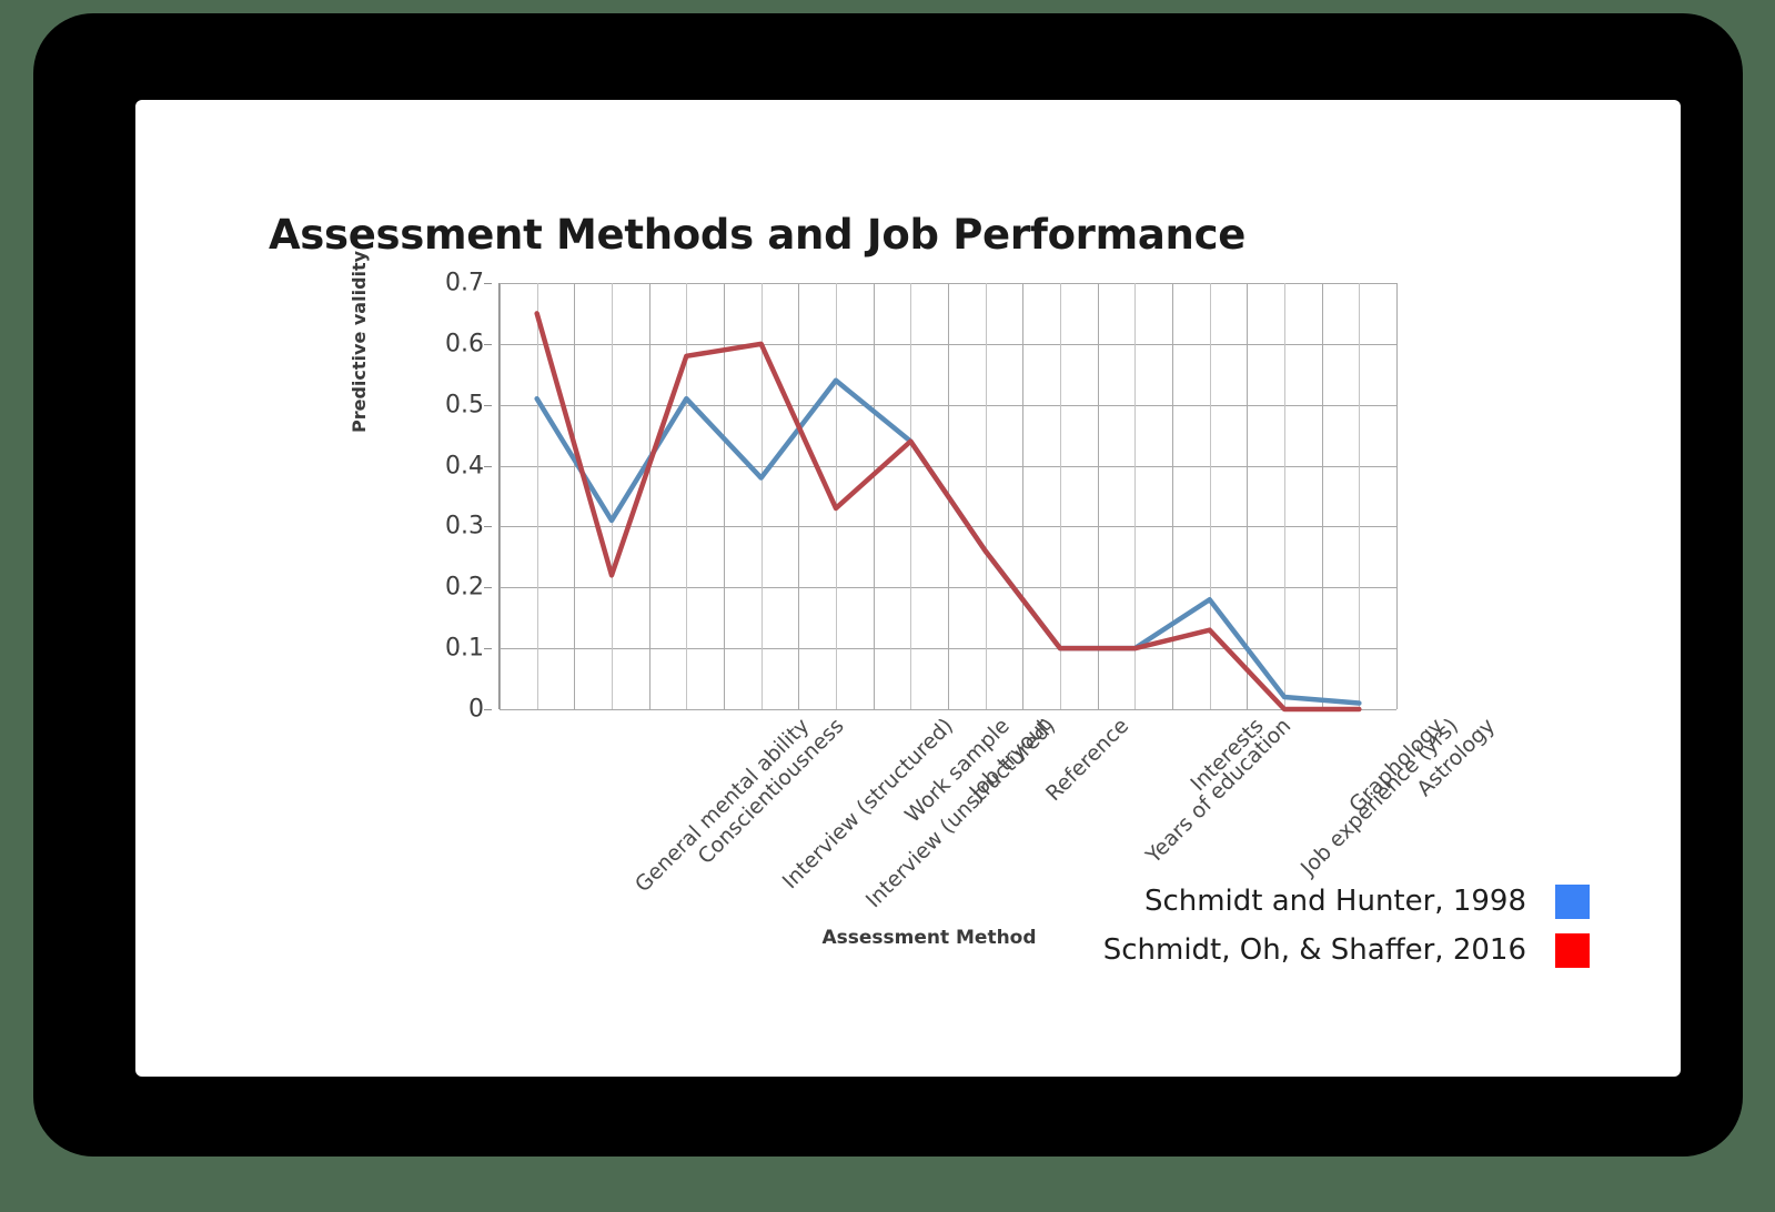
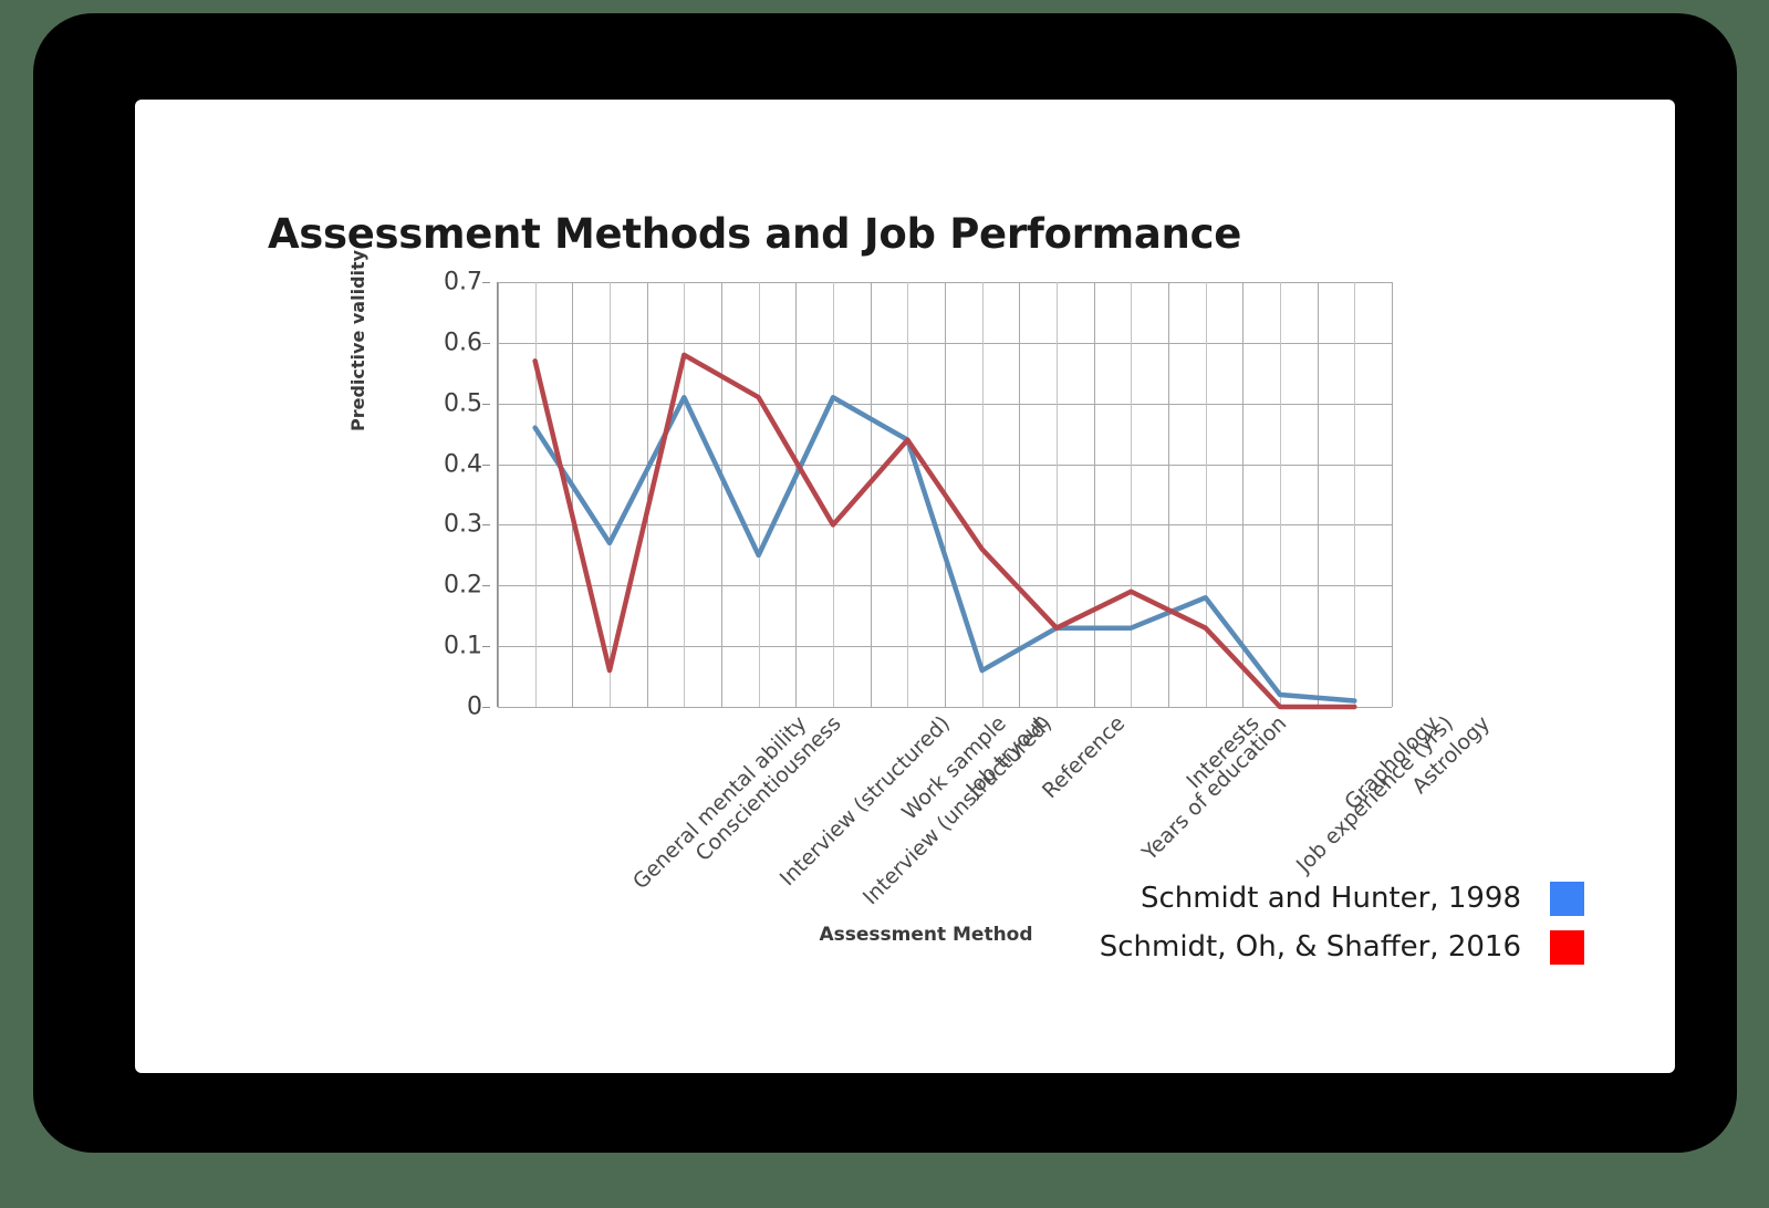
Schmidt and Hunter, 1998/General mental ability: 0.51 -> 0.46
Schmidt, Oh, & Shaffer, 2016/General mental ability: 0.65 -> 0.57
Schmidt and Hunter, 1998/Conscientiousness: 0.31 -> 0.27
Schmidt, Oh, & Shaffer, 2016/Conscientiousness: 0.22 -> 0.06
Schmidt and Hunter, 1998/Interview (unstructured): 0.38 -> 0.25
Schmidt, Oh, & Shaffer, 2016/Interview (unstructured): 0.60 -> 0.51
Schmidt and Hunter, 1998/Work sample: 0.54 -> 0.51
Schmidt, Oh, & Shaffer, 2016/Work sample: 0.33 -> 0.30
Schmidt and Hunter, 1998/Reference: 0.26 -> 0.06
Schmidt and Hunter, 1998/Years of education: 0.10 -> 0.13
Schmidt, Oh, & Shaffer, 2016/Years of education: 0.10 -> 0.13
Schmidt and Hunter, 1998/Interests: 0.10 -> 0.13
Schmidt, Oh, & Shaffer, 2016/Interests: 0.10 -> 0.19
